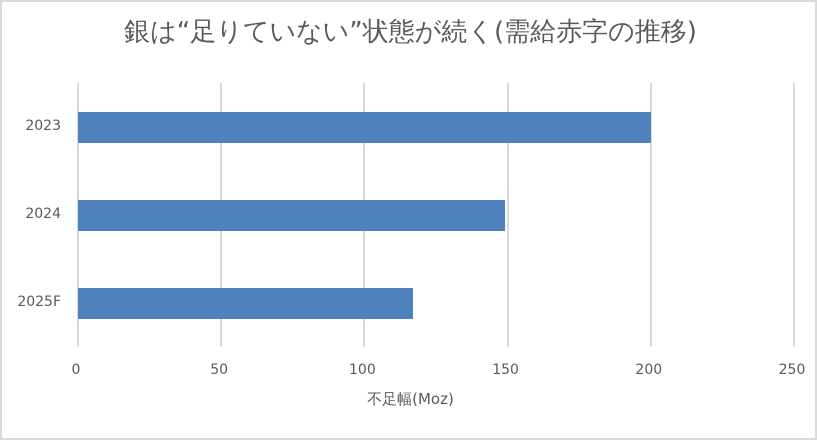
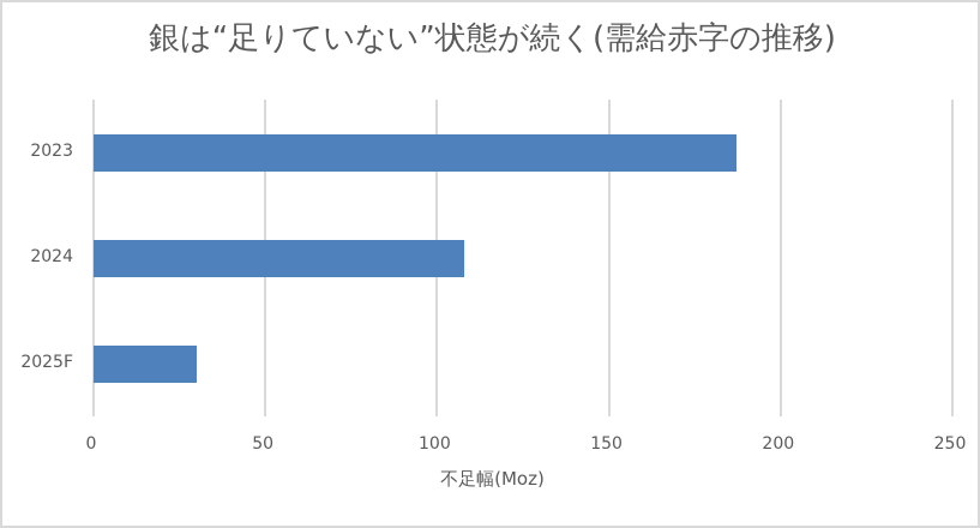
2023: 200 -> 187
2024: 149 -> 108
2025F: 117 -> 30
